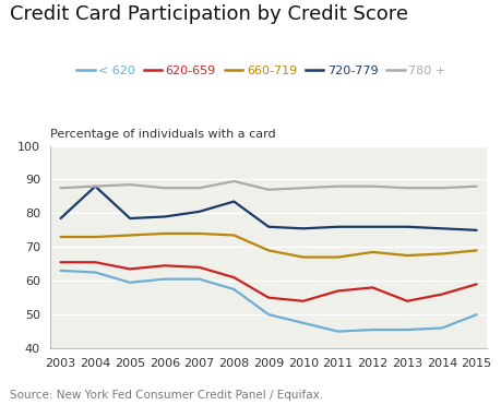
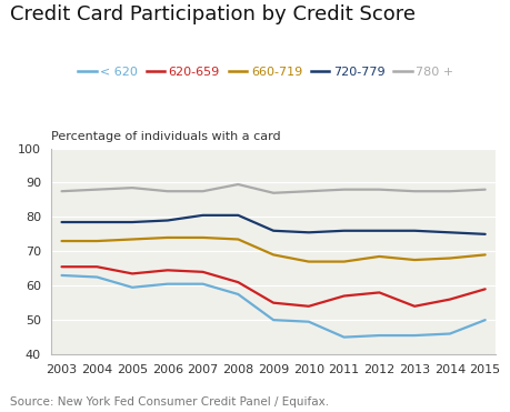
720-779/2004: 88.0 -> 78.5
720-779/2008: 83.5 -> 80.5
< 620/2010: 47.5 -> 49.5
